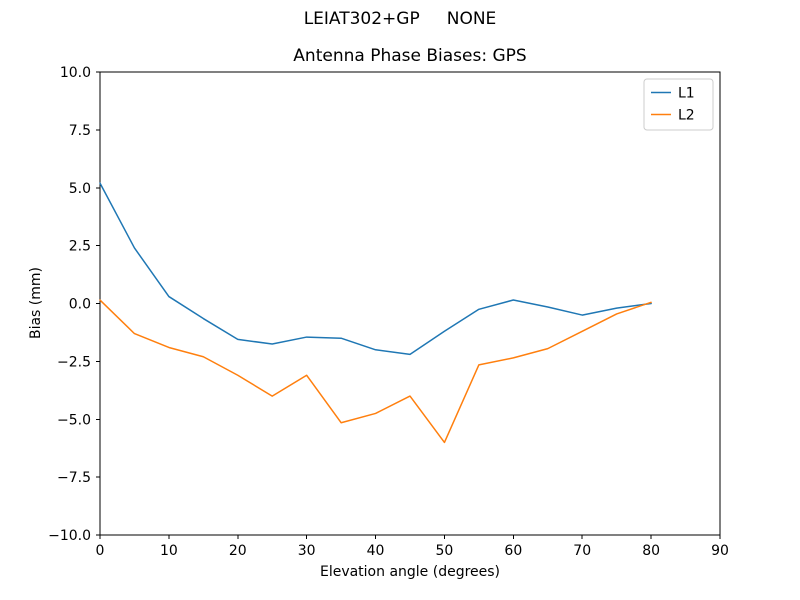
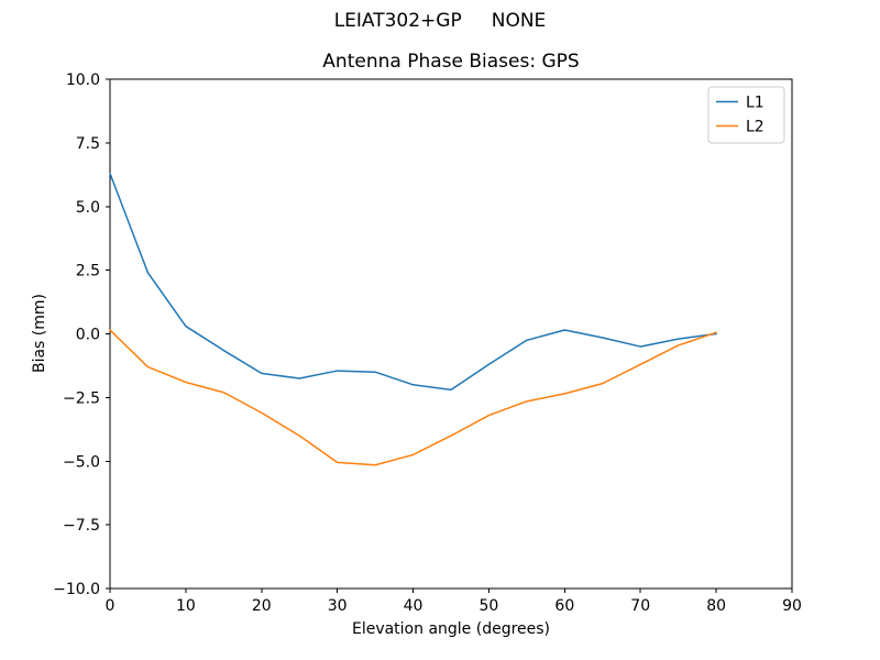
L1/0: 5.2 -> 6.3
L2/30: -3.1 -> -5.0
L2/50: -6.0 -> -3.2
